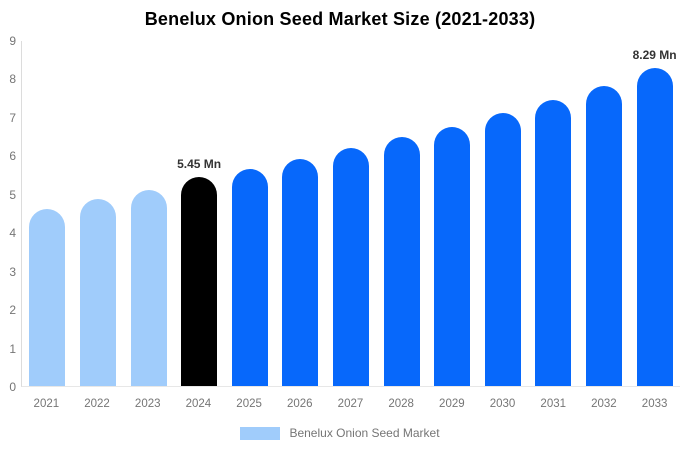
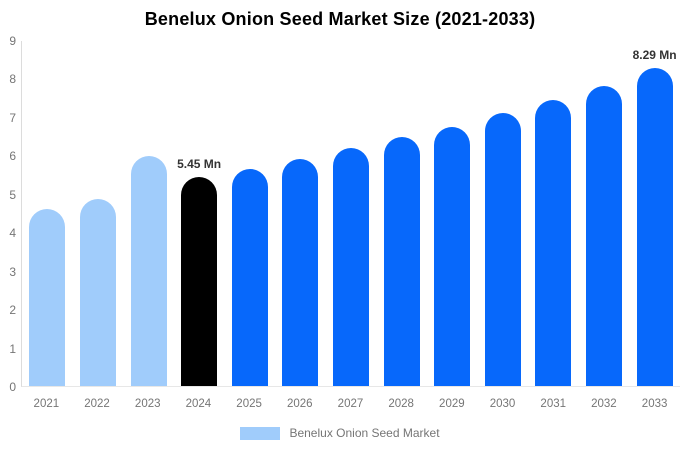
2023: 5.1 -> 6.0
